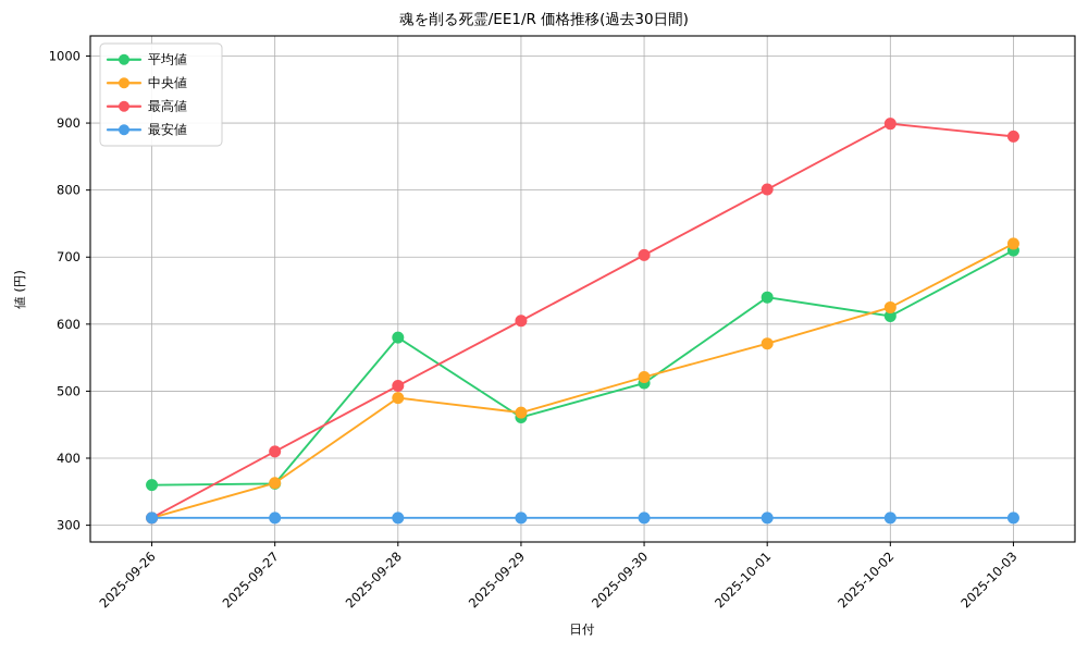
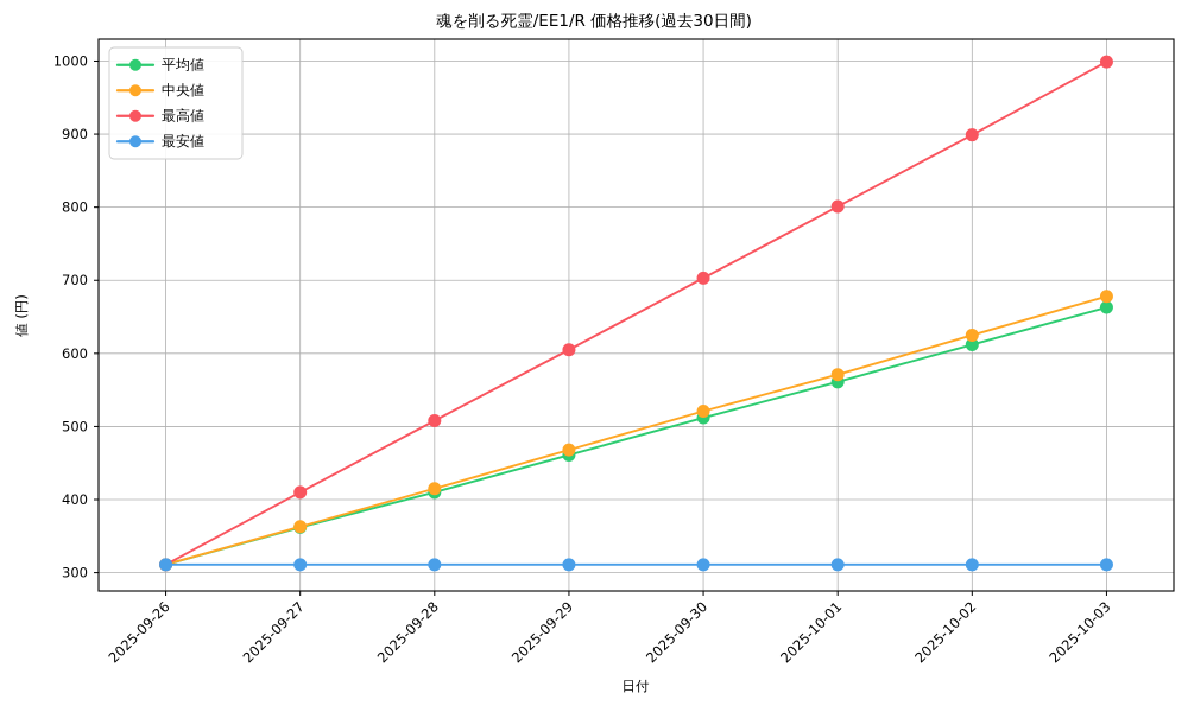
平均値/2025-09-26: 360 -> 310
平均値/2025-09-28: 580 -> 410
中央値/2025-09-28: 490 -> 420
平均値/2025-10-01: 640 -> 560
平均値/2025-10-03: 710 -> 660
中央値/2025-10-03: 720 -> 680
最高値/2025-10-03: 880 -> 1000
